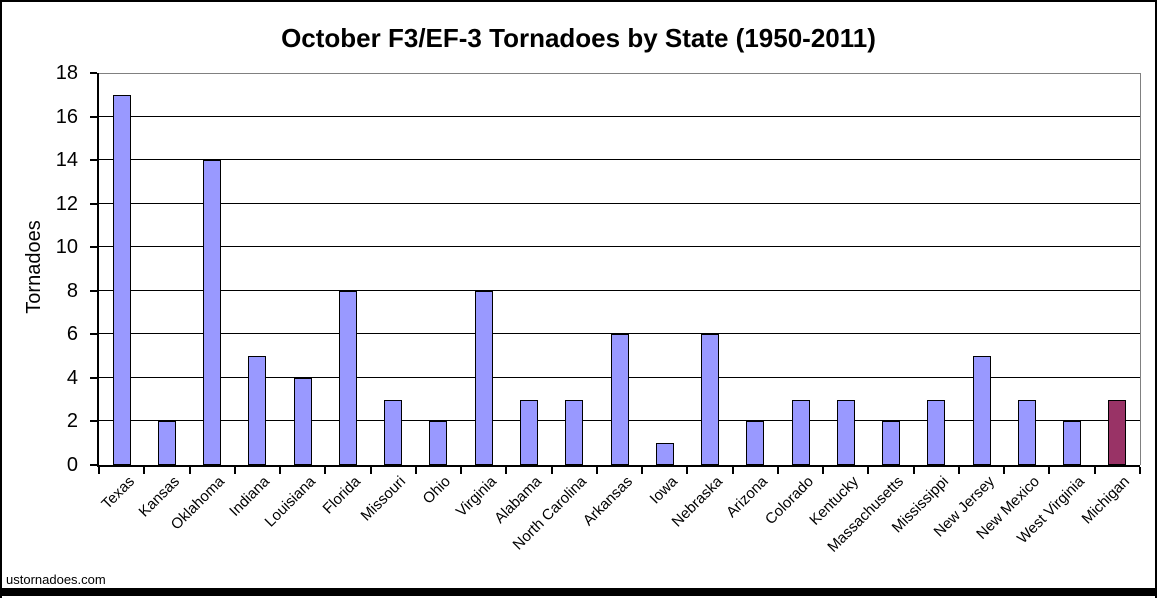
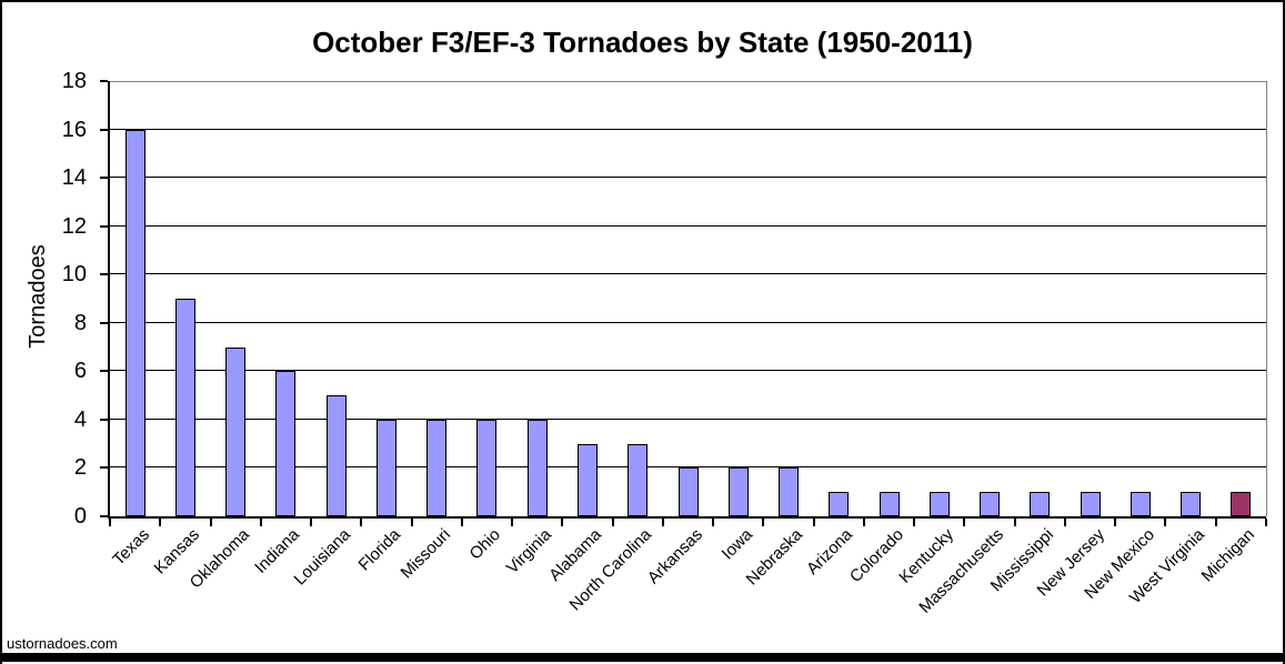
Texas: 17 -> 16
Kansas: 2 -> 9
Oklahoma: 14 -> 7
Indiana: 5 -> 6
Louisiana: 4 -> 5
Florida: 8 -> 4
Missouri: 3 -> 4
Ohio: 2 -> 4
Virginia: 8 -> 4
Arkansas: 6 -> 2
Iowa: 1 -> 2
Nebraska: 6 -> 2
Arizona: 2 -> 1
Colorado: 3 -> 1
Kentucky: 3 -> 1
Massachusetts: 2 -> 1
Mississippi: 3 -> 1
New Jersey: 5 -> 1
New Mexico: 3 -> 1
West Virginia: 2 -> 1
Michigan: 3 -> 1
